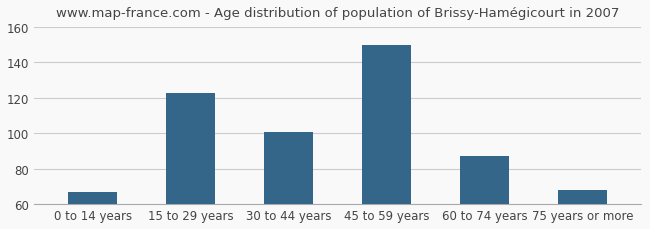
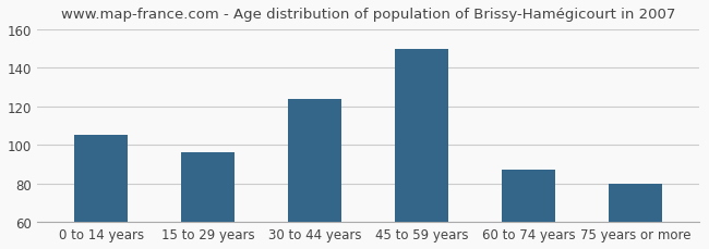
0 to 14 years: 67 -> 105
15 to 29 years: 123 -> 96
30 to 44 years: 101 -> 124
75 years or more: 68 -> 80
